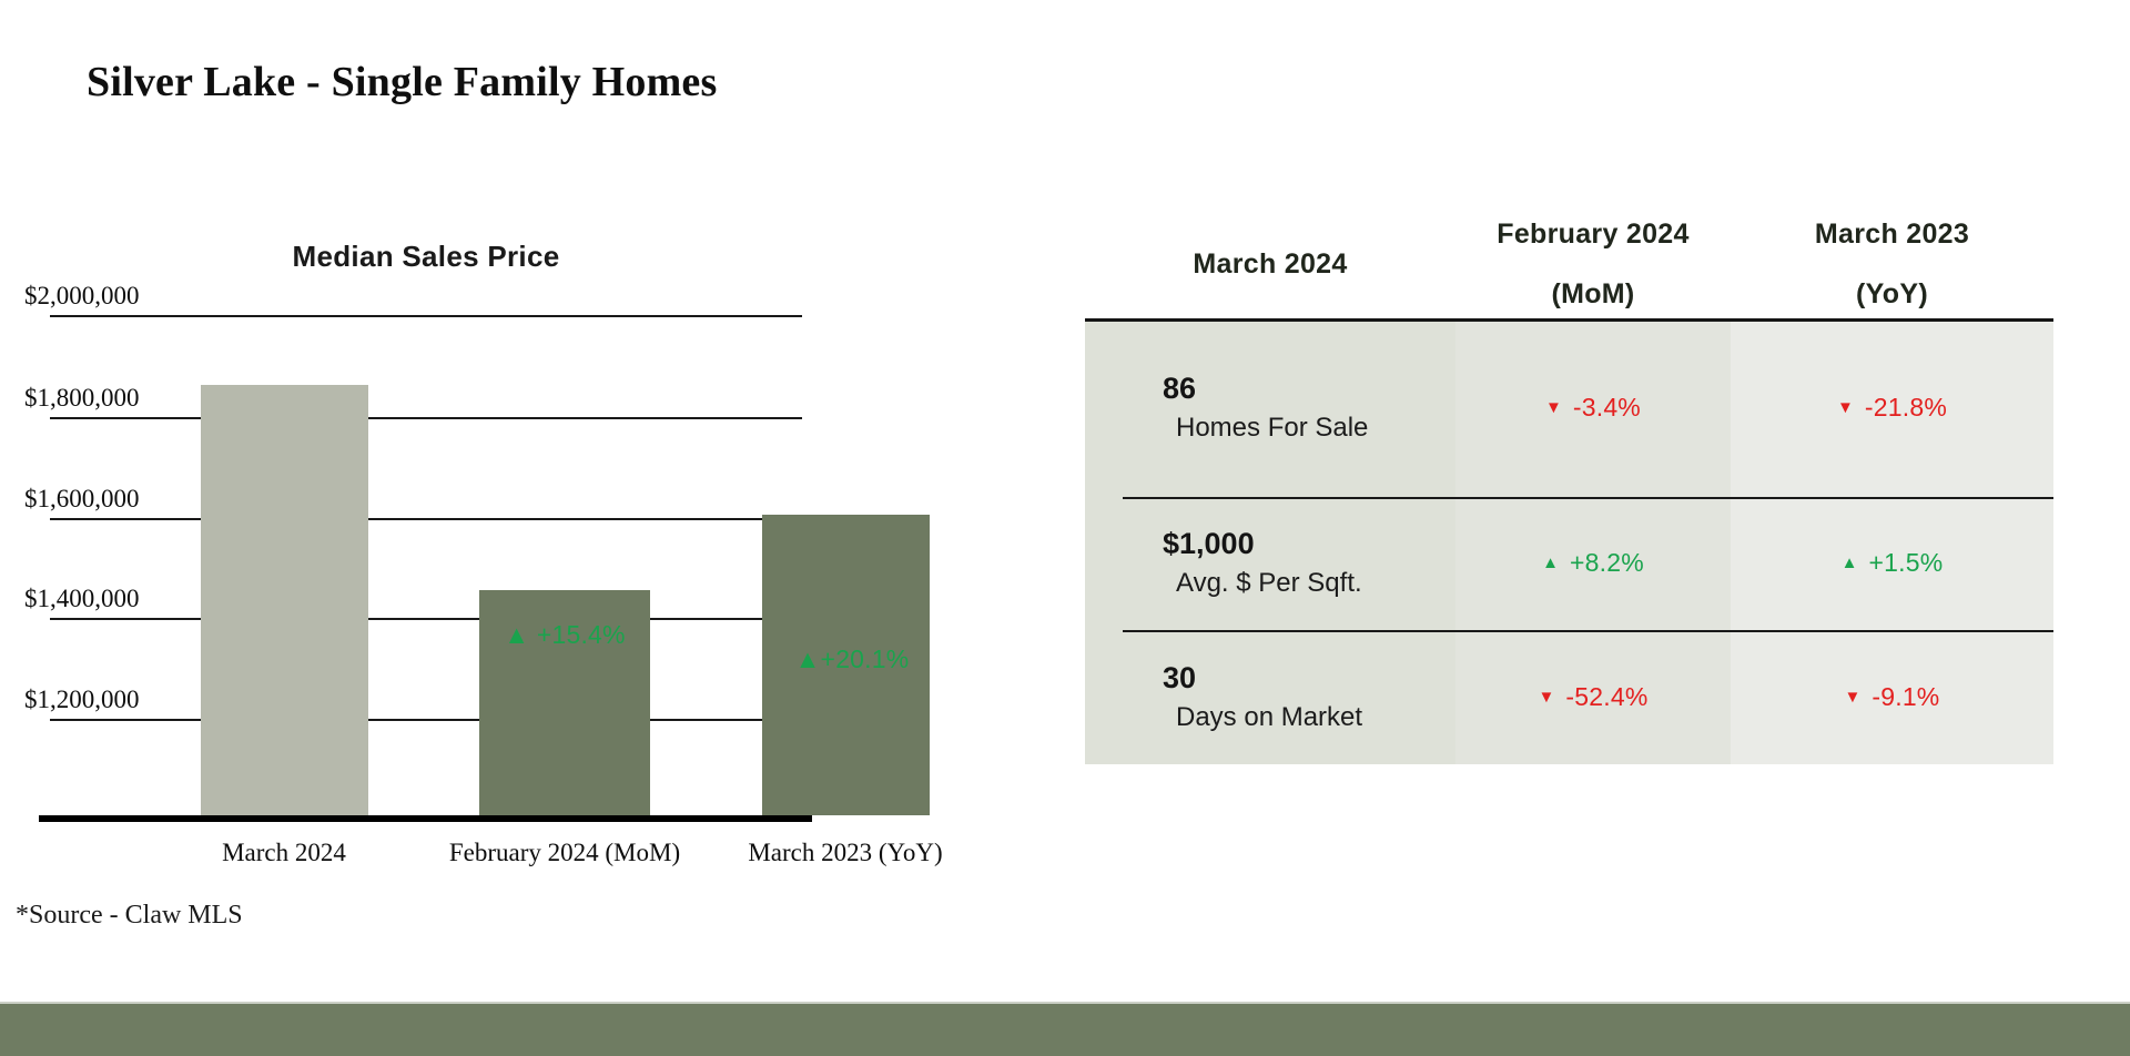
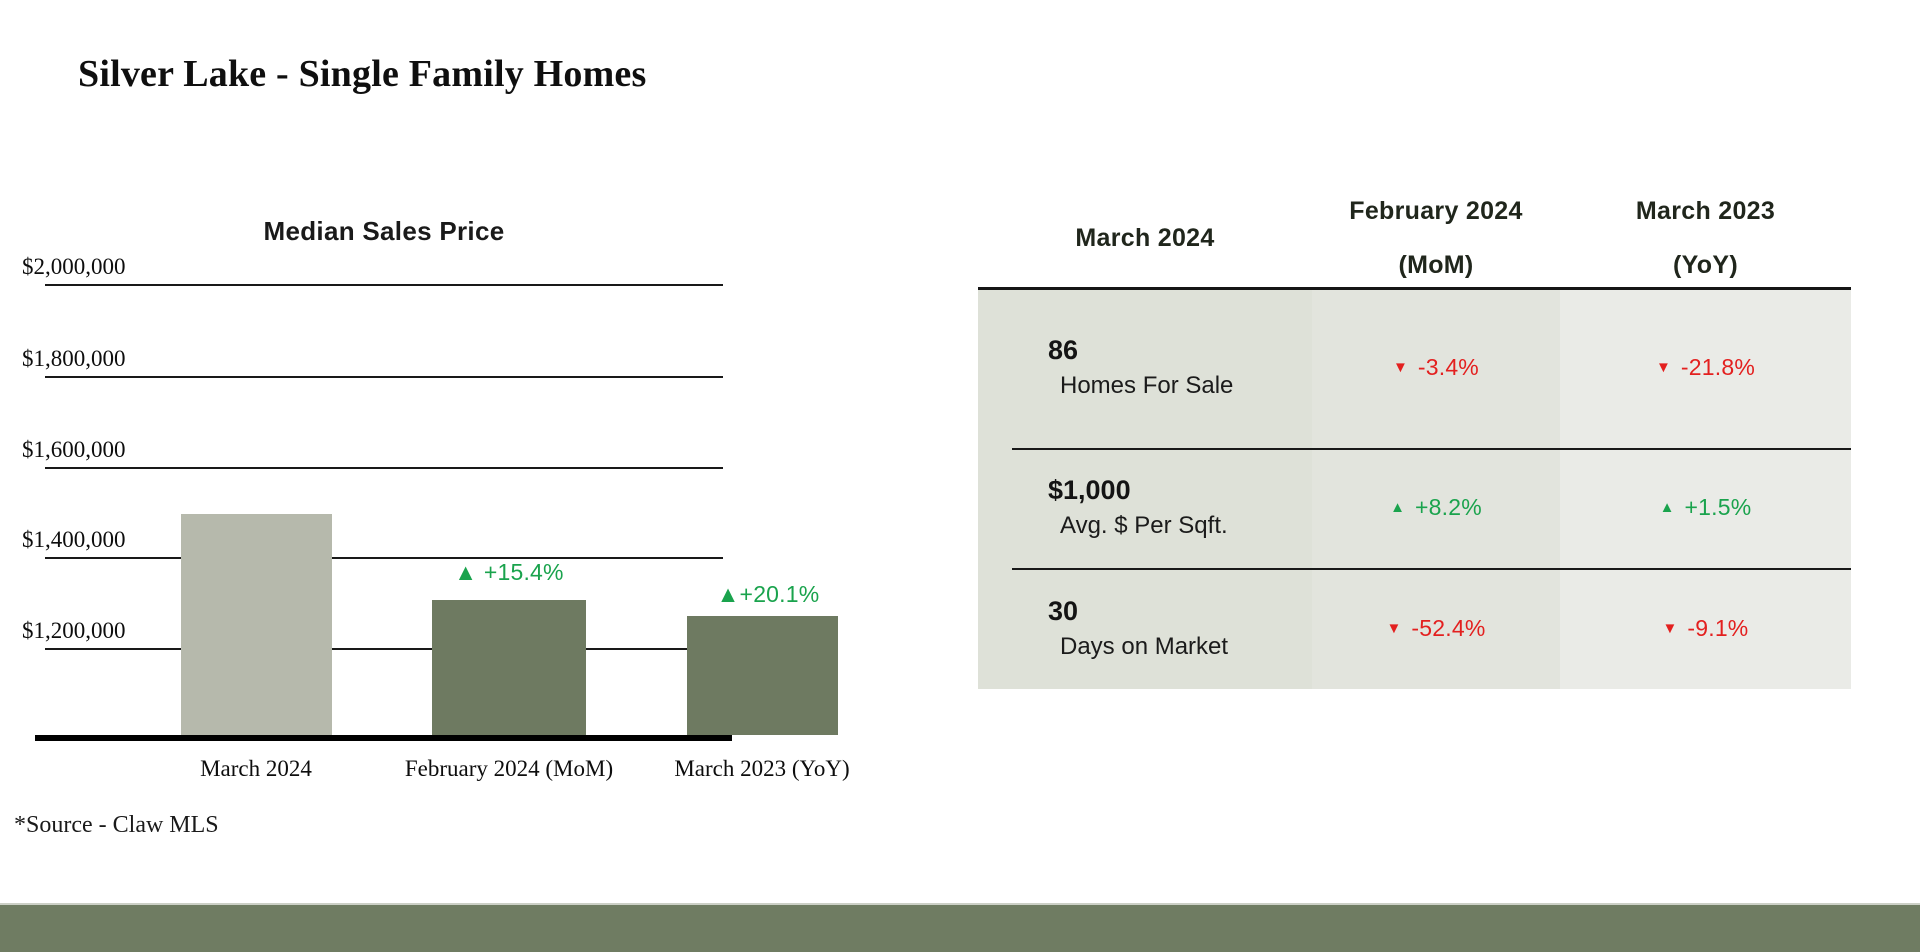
March 2024: $1860000 -> $1490000
February 2024 (MoM): $1450000 -> $1300000
March 2023 (YoY): $1600000 -> $1260000
